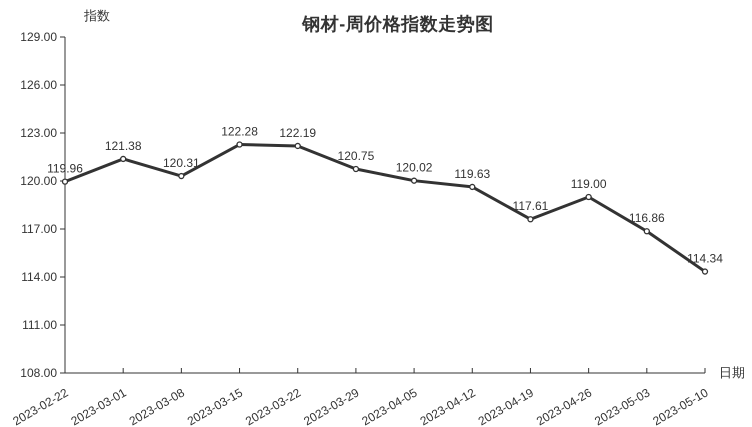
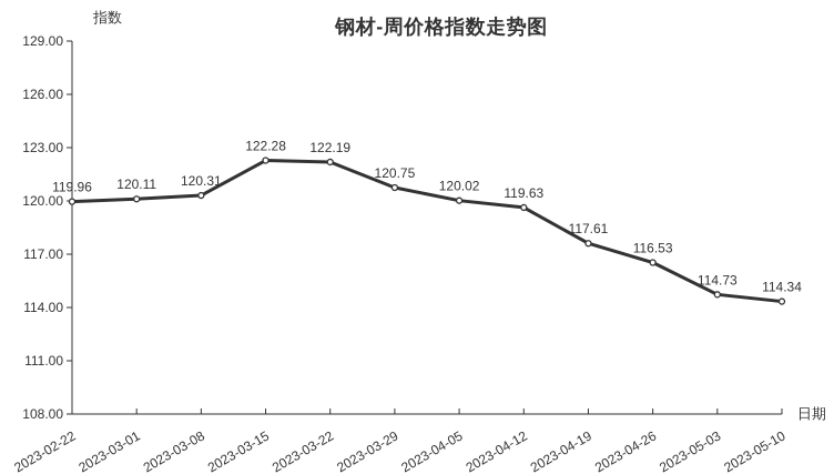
2023-03-01: 121.38 -> 120.11
2023-04-26: 119.00 -> 116.53
2023-05-03: 116.86 -> 114.73
